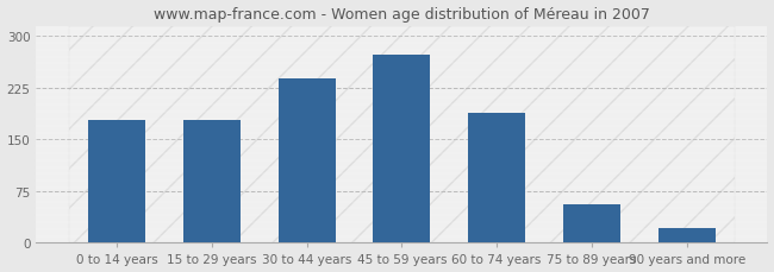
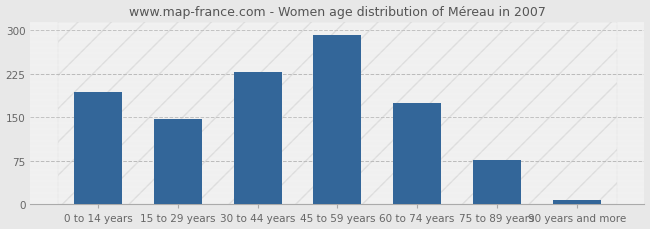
0 to 14 years: 178 -> 193
15 to 29 years: 178 -> 147
30 to 44 years: 238 -> 228
45 to 59 years: 272 -> 291
60 to 74 years: 188 -> 174
75 to 89 years: 56 -> 76
90 years and more: 22 -> 8
